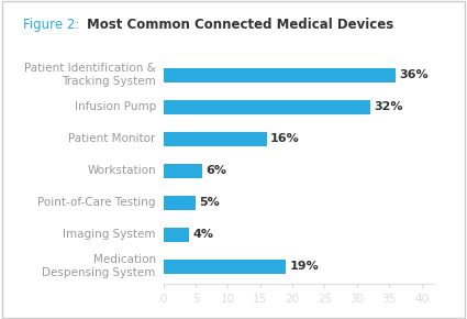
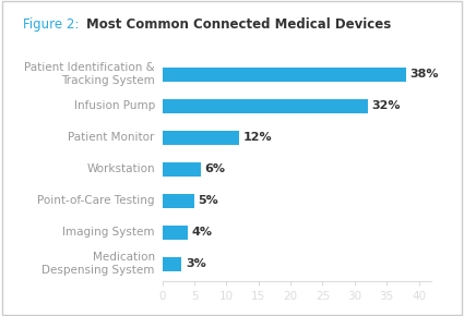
Patient Identification & Tracking System: 36% -> 38%
Patient Monitor: 16% -> 12%
Medication Despensing System: 19% -> 3%
